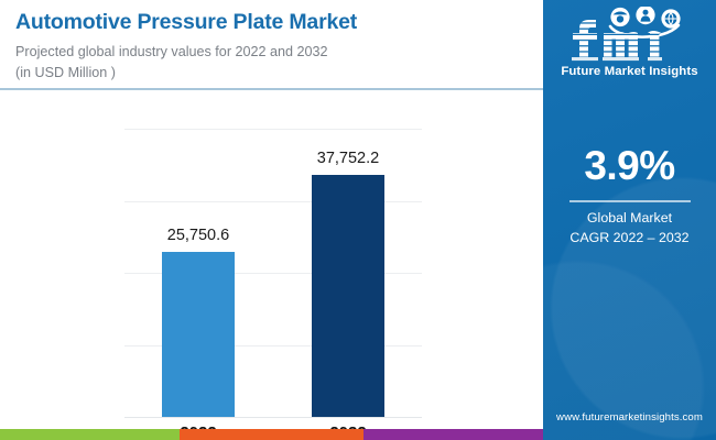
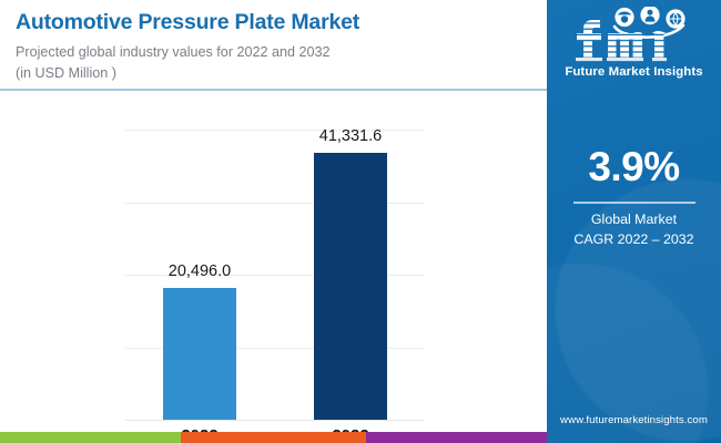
2022: 25,750.6 -> 20,496.0
2032: 37,752.2 -> 41,331.6
